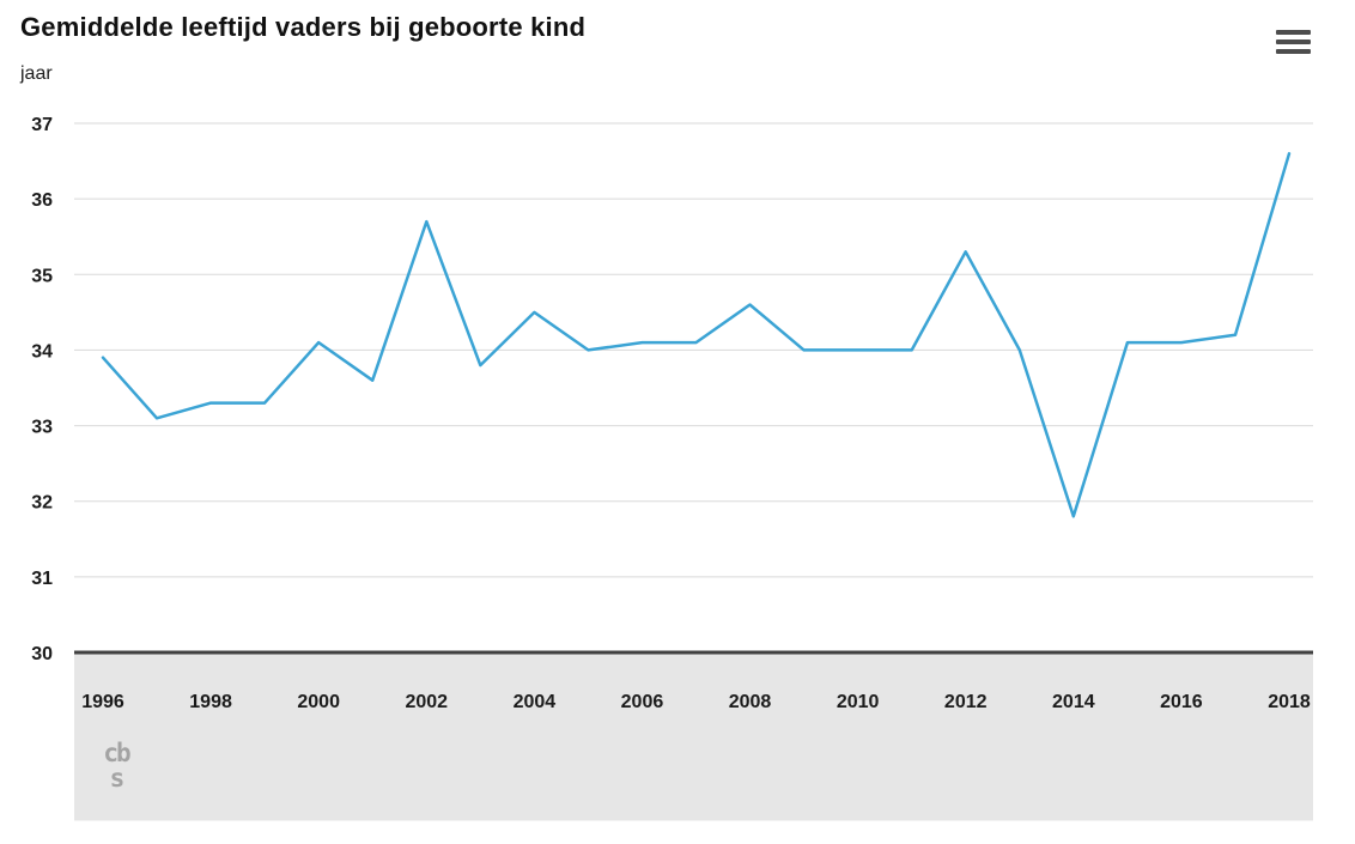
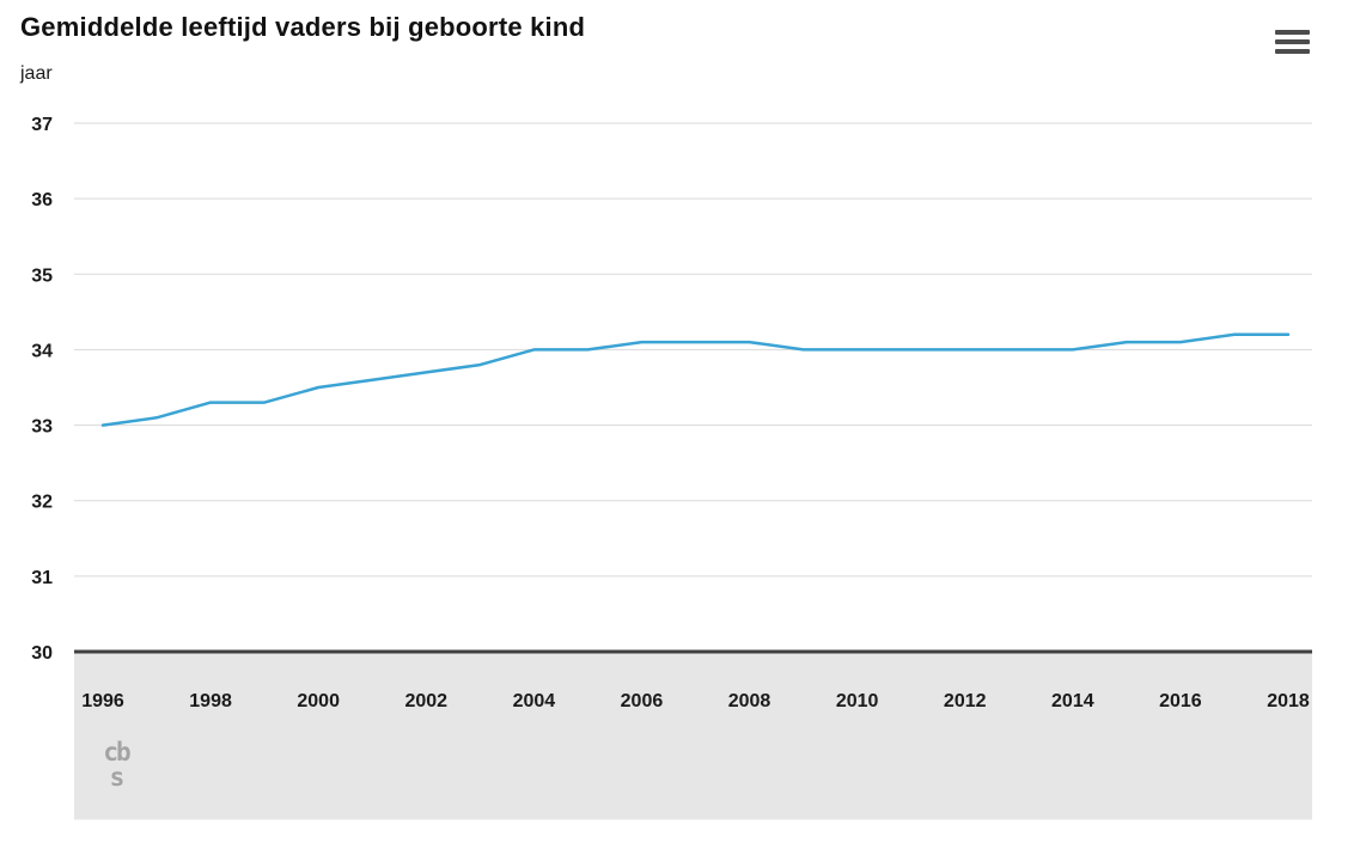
1996: 33.9 -> 33.0
2000: 34.1 -> 33.5
2002: 35.7 -> 33.7
2004: 34.5 -> 34.0
2008: 34.6 -> 34.1
2012: 35.3 -> 34.0
2014: 31.8 -> 34.0
2018: 36.6 -> 34.2
